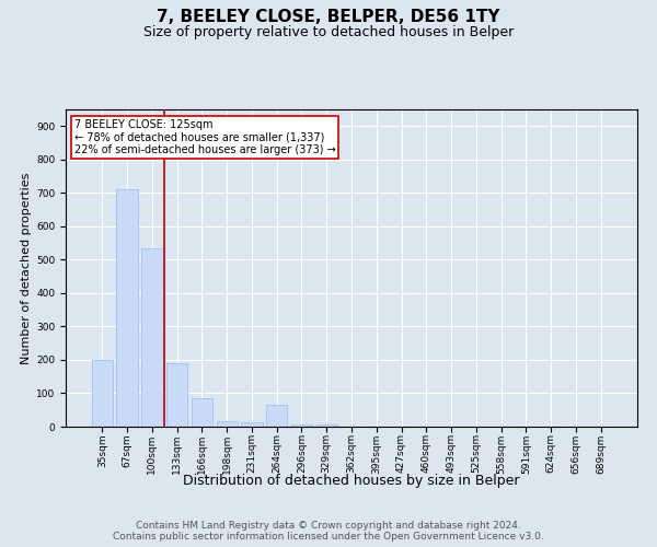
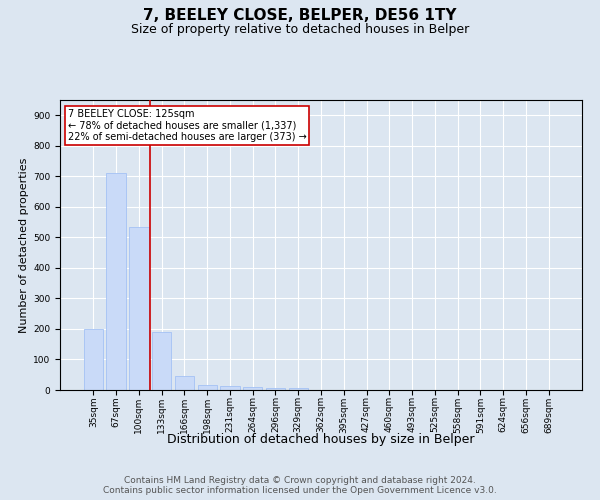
166sqm: 85 -> 45
264sqm: 65 -> 10
